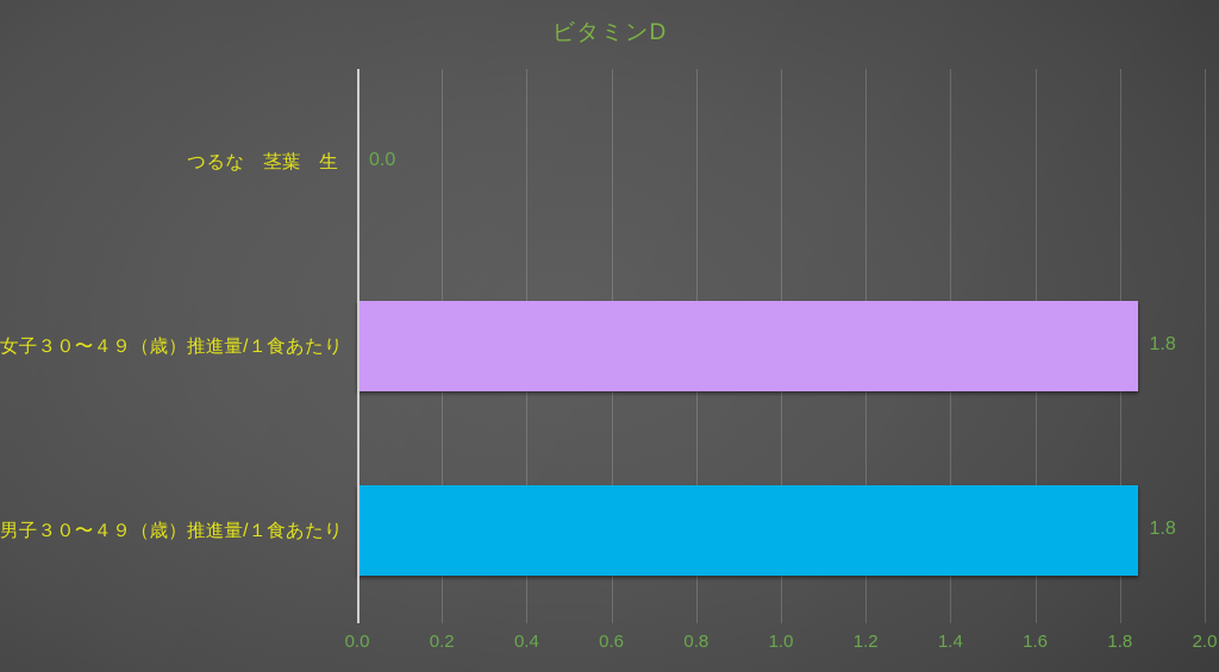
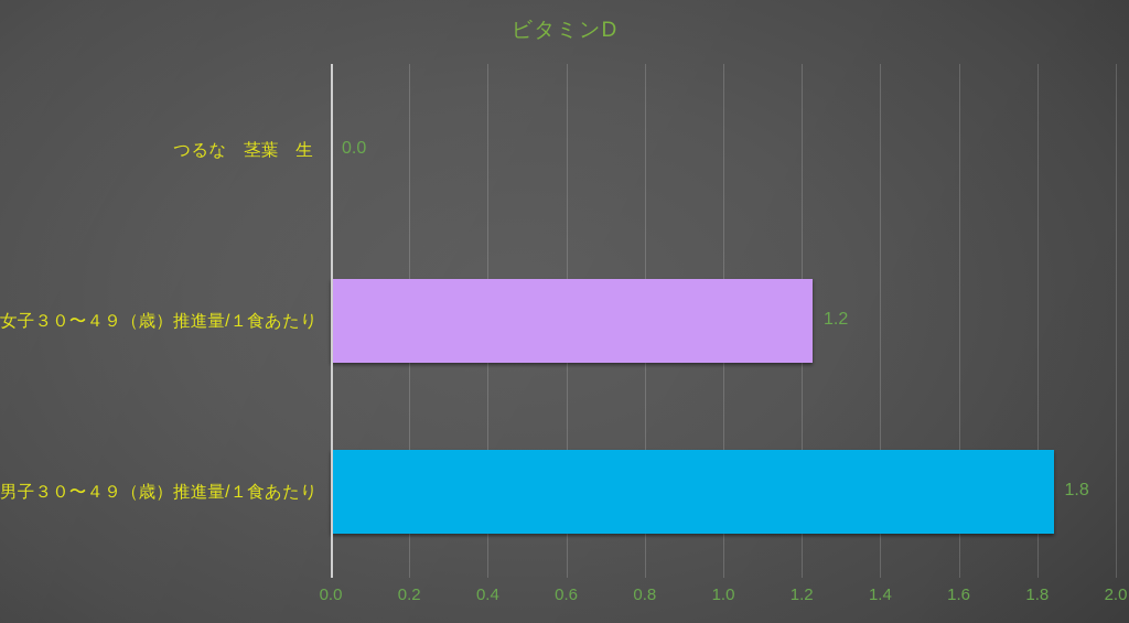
女子３０〜４９（歳）推進量/１食あたり: 1.8 -> 1.2
